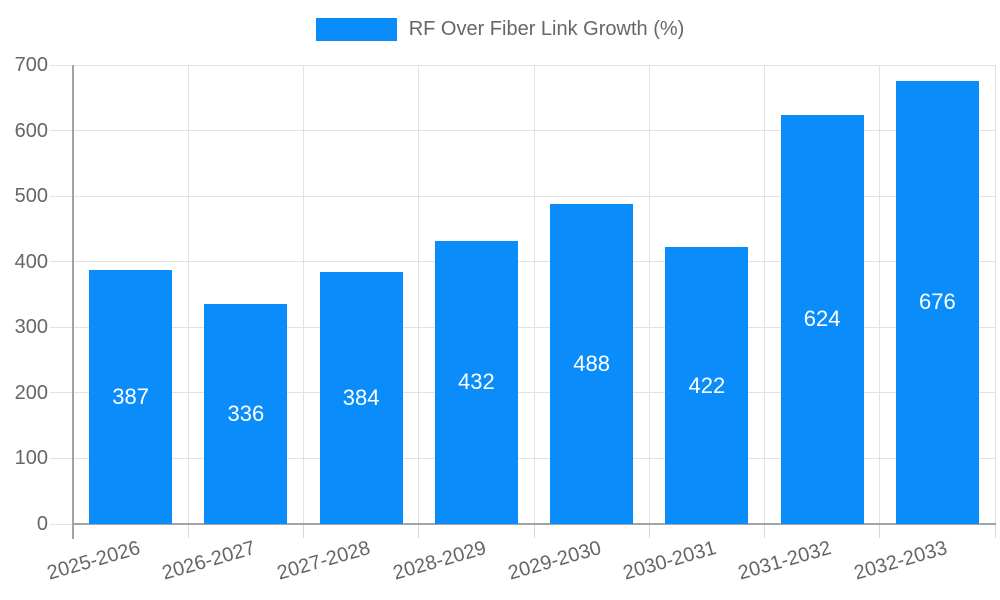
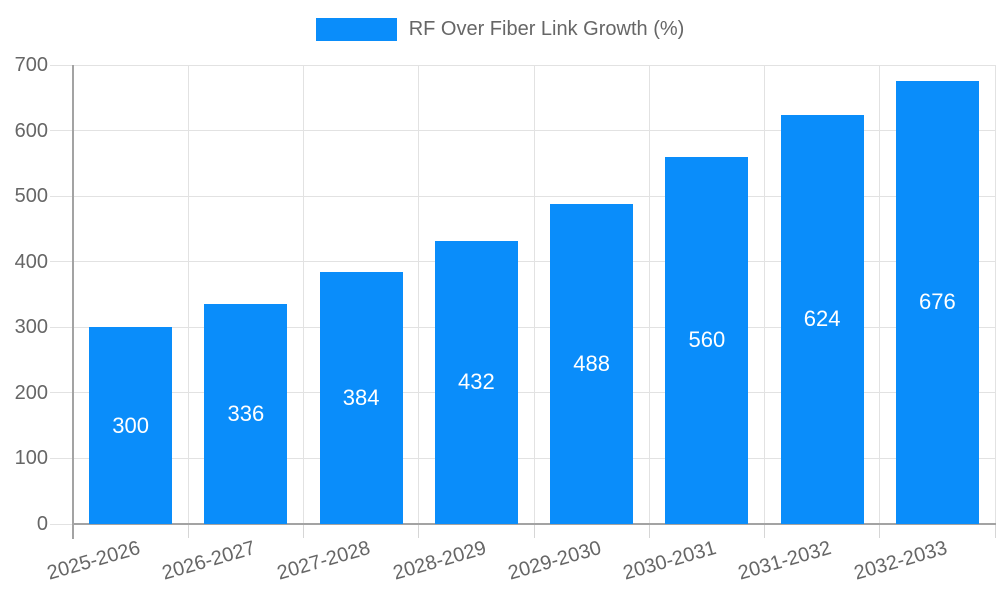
2025-2026: 387 -> 300
2030-2031: 422 -> 560
